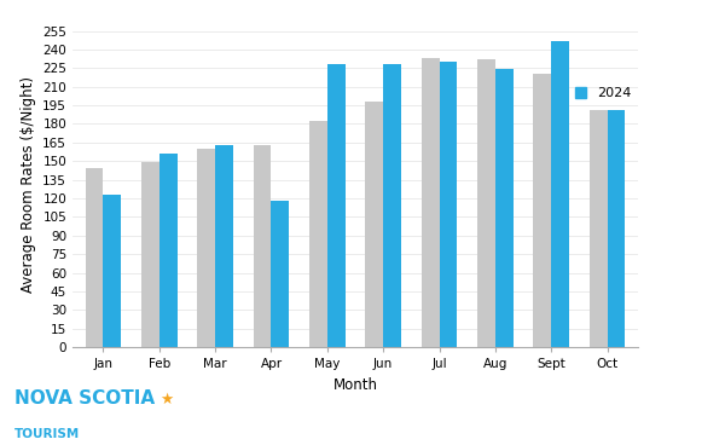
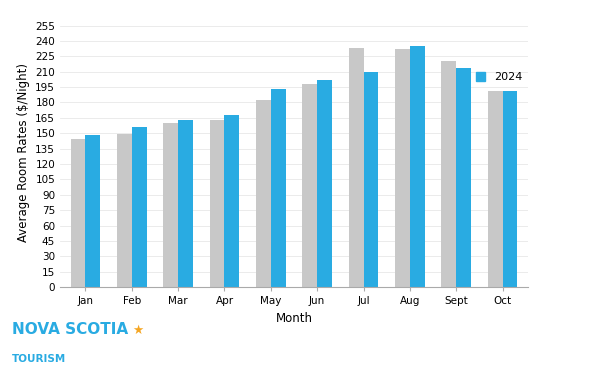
2024/Jan: 123 -> 148
2024/Apr: 118 -> 168
2024/May: 228 -> 193
2024/Jun: 228 -> 202
2024/Jul: 230 -> 210
2024/Aug: 224 -> 235
2024/Sept: 247 -> 214
